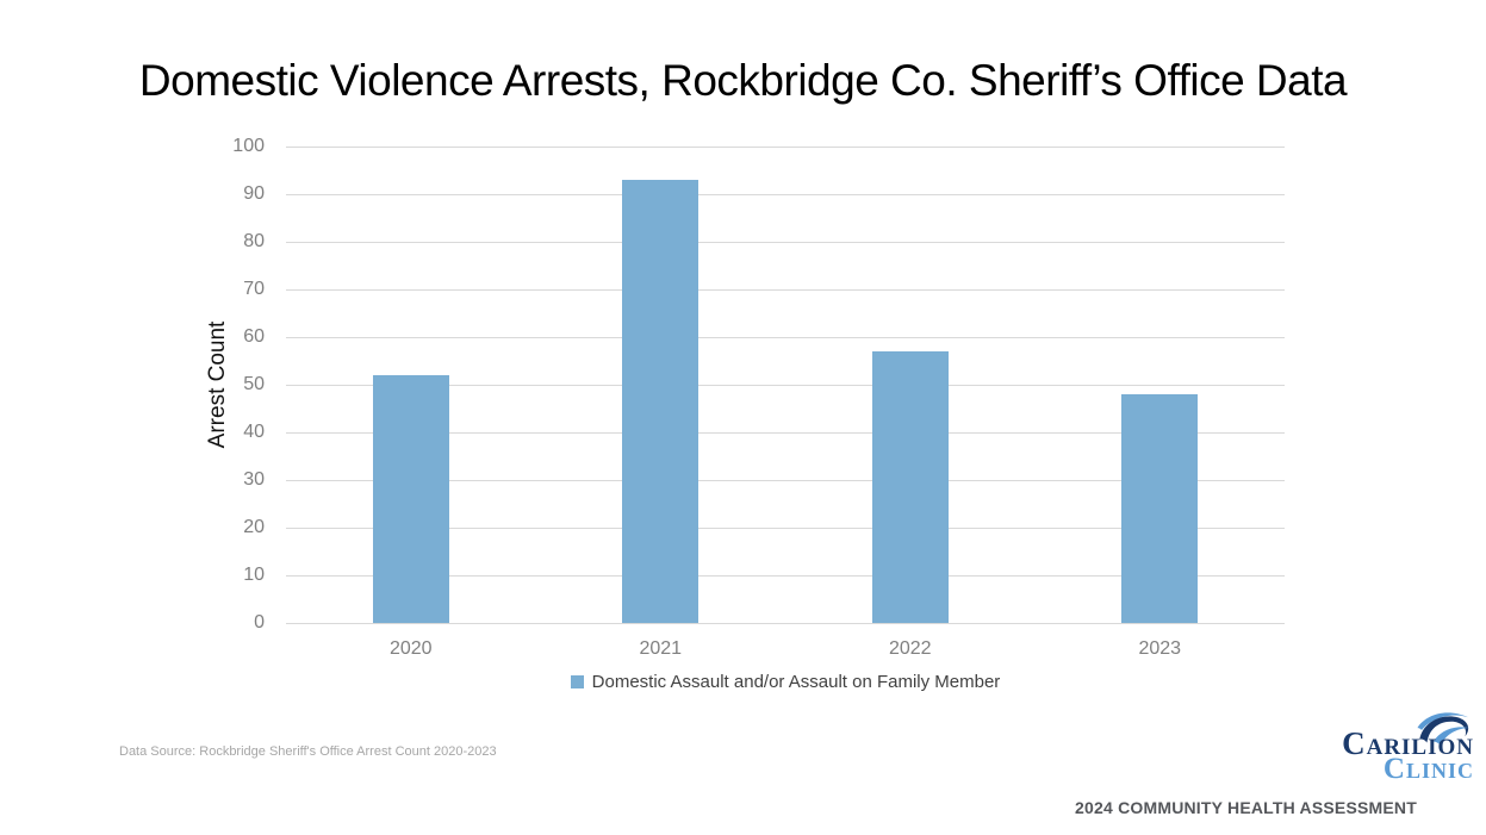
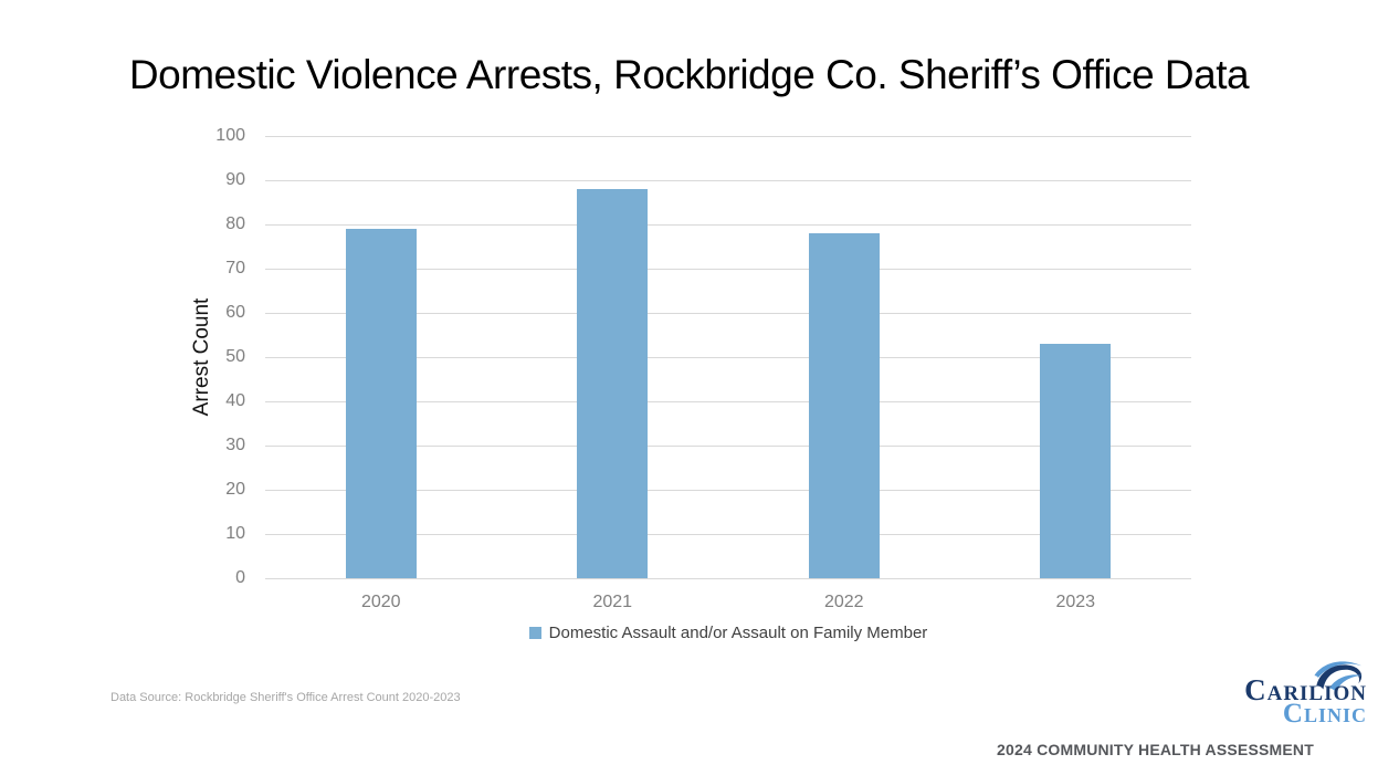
2020: 52 -> 79
2021: 93 -> 88
2022: 57 -> 78
2023: 48 -> 53
